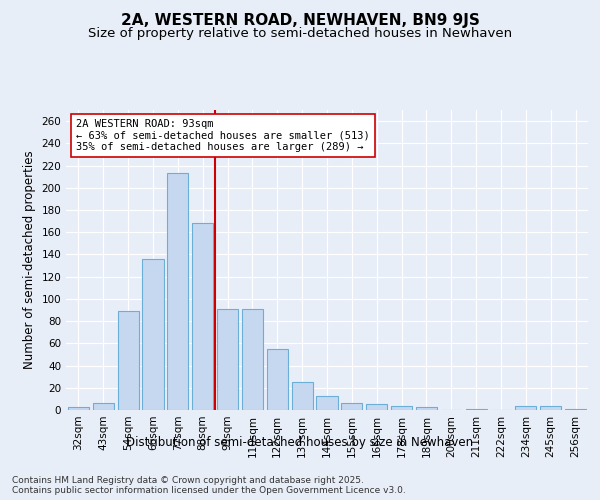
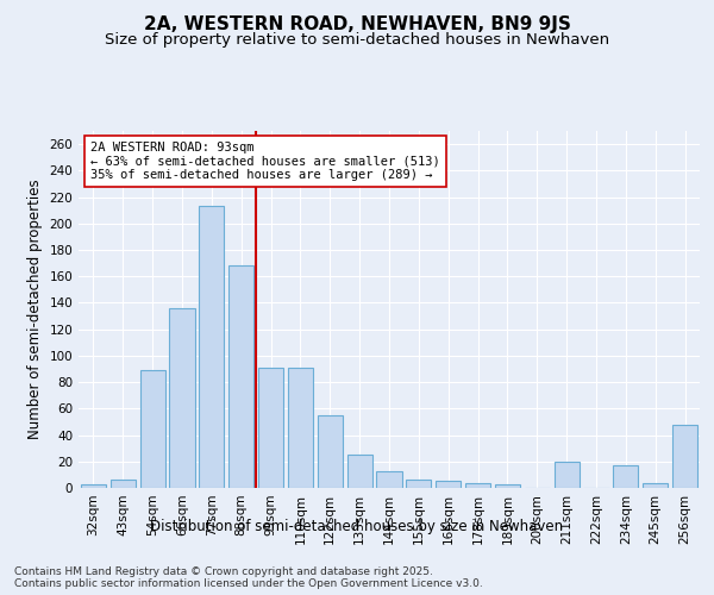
211sqm: 1 -> 20
234sqm: 4 -> 17
256sqm: 1 -> 48
